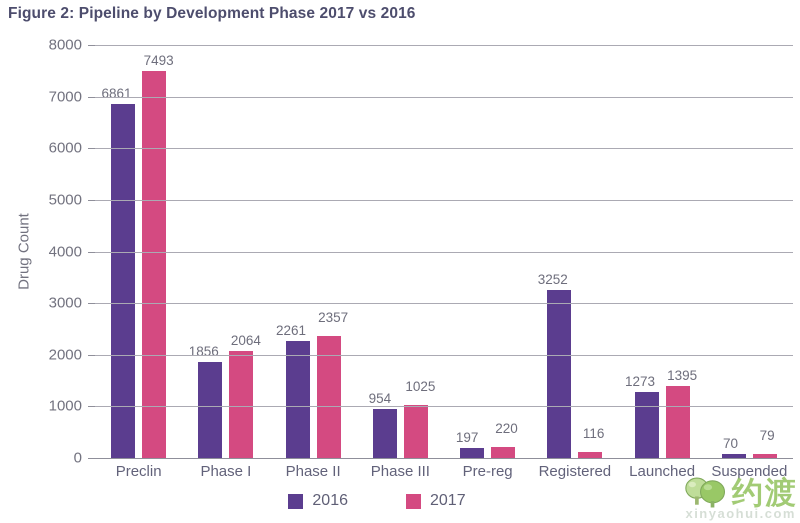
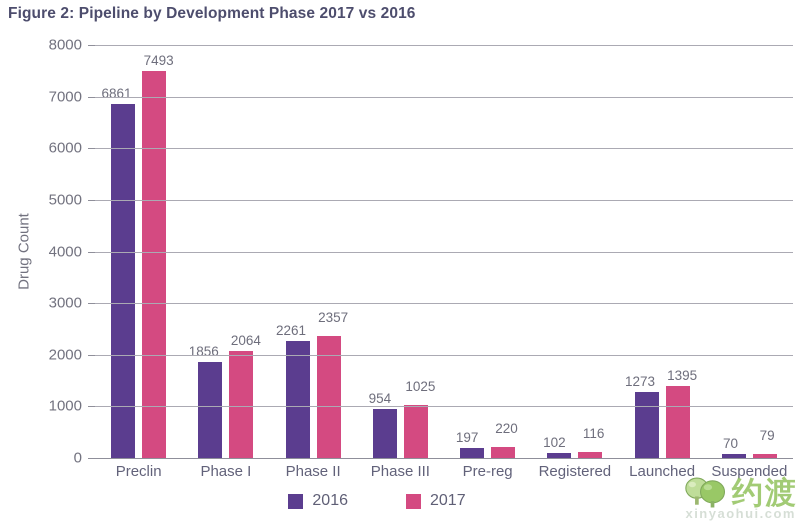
2016/Registered: 3252 -> 102
